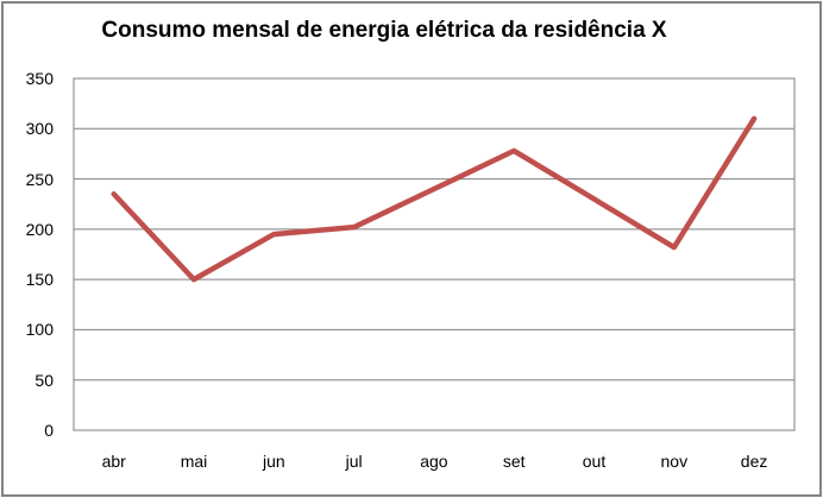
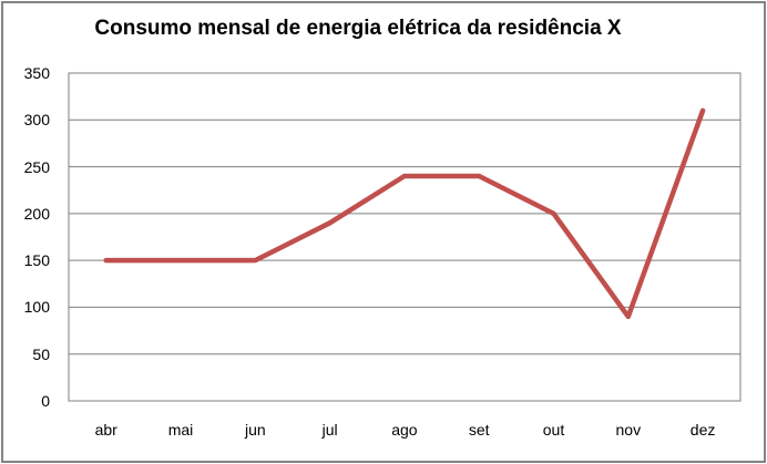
abr: 240 -> 150
jun: 200 -> 150
jul: 200 -> 190
set: 280 -> 240
out: 230 -> 200
nov: 180 -> 90
